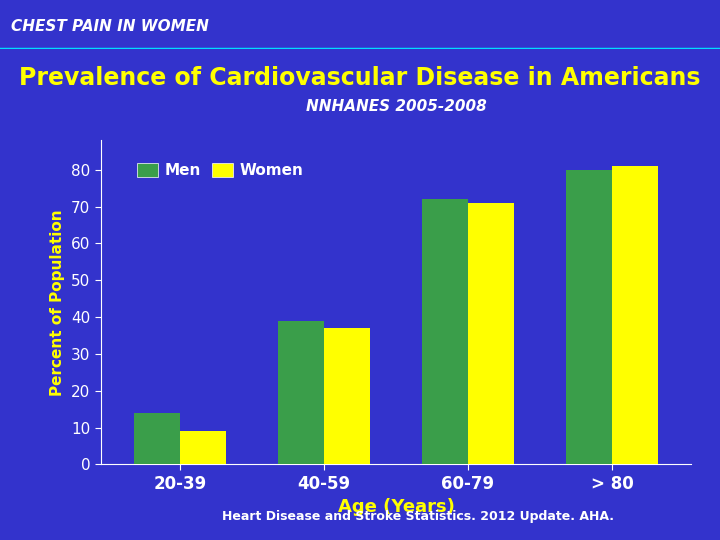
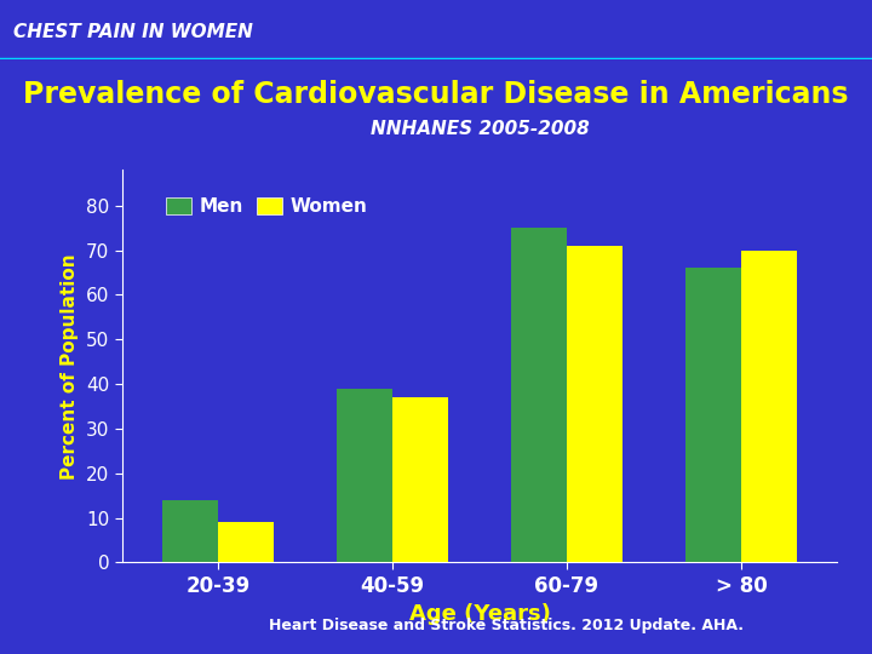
Men/60-79: 72 -> 75
Men/> 80: 80 -> 66
Women/> 80: 81 -> 70
